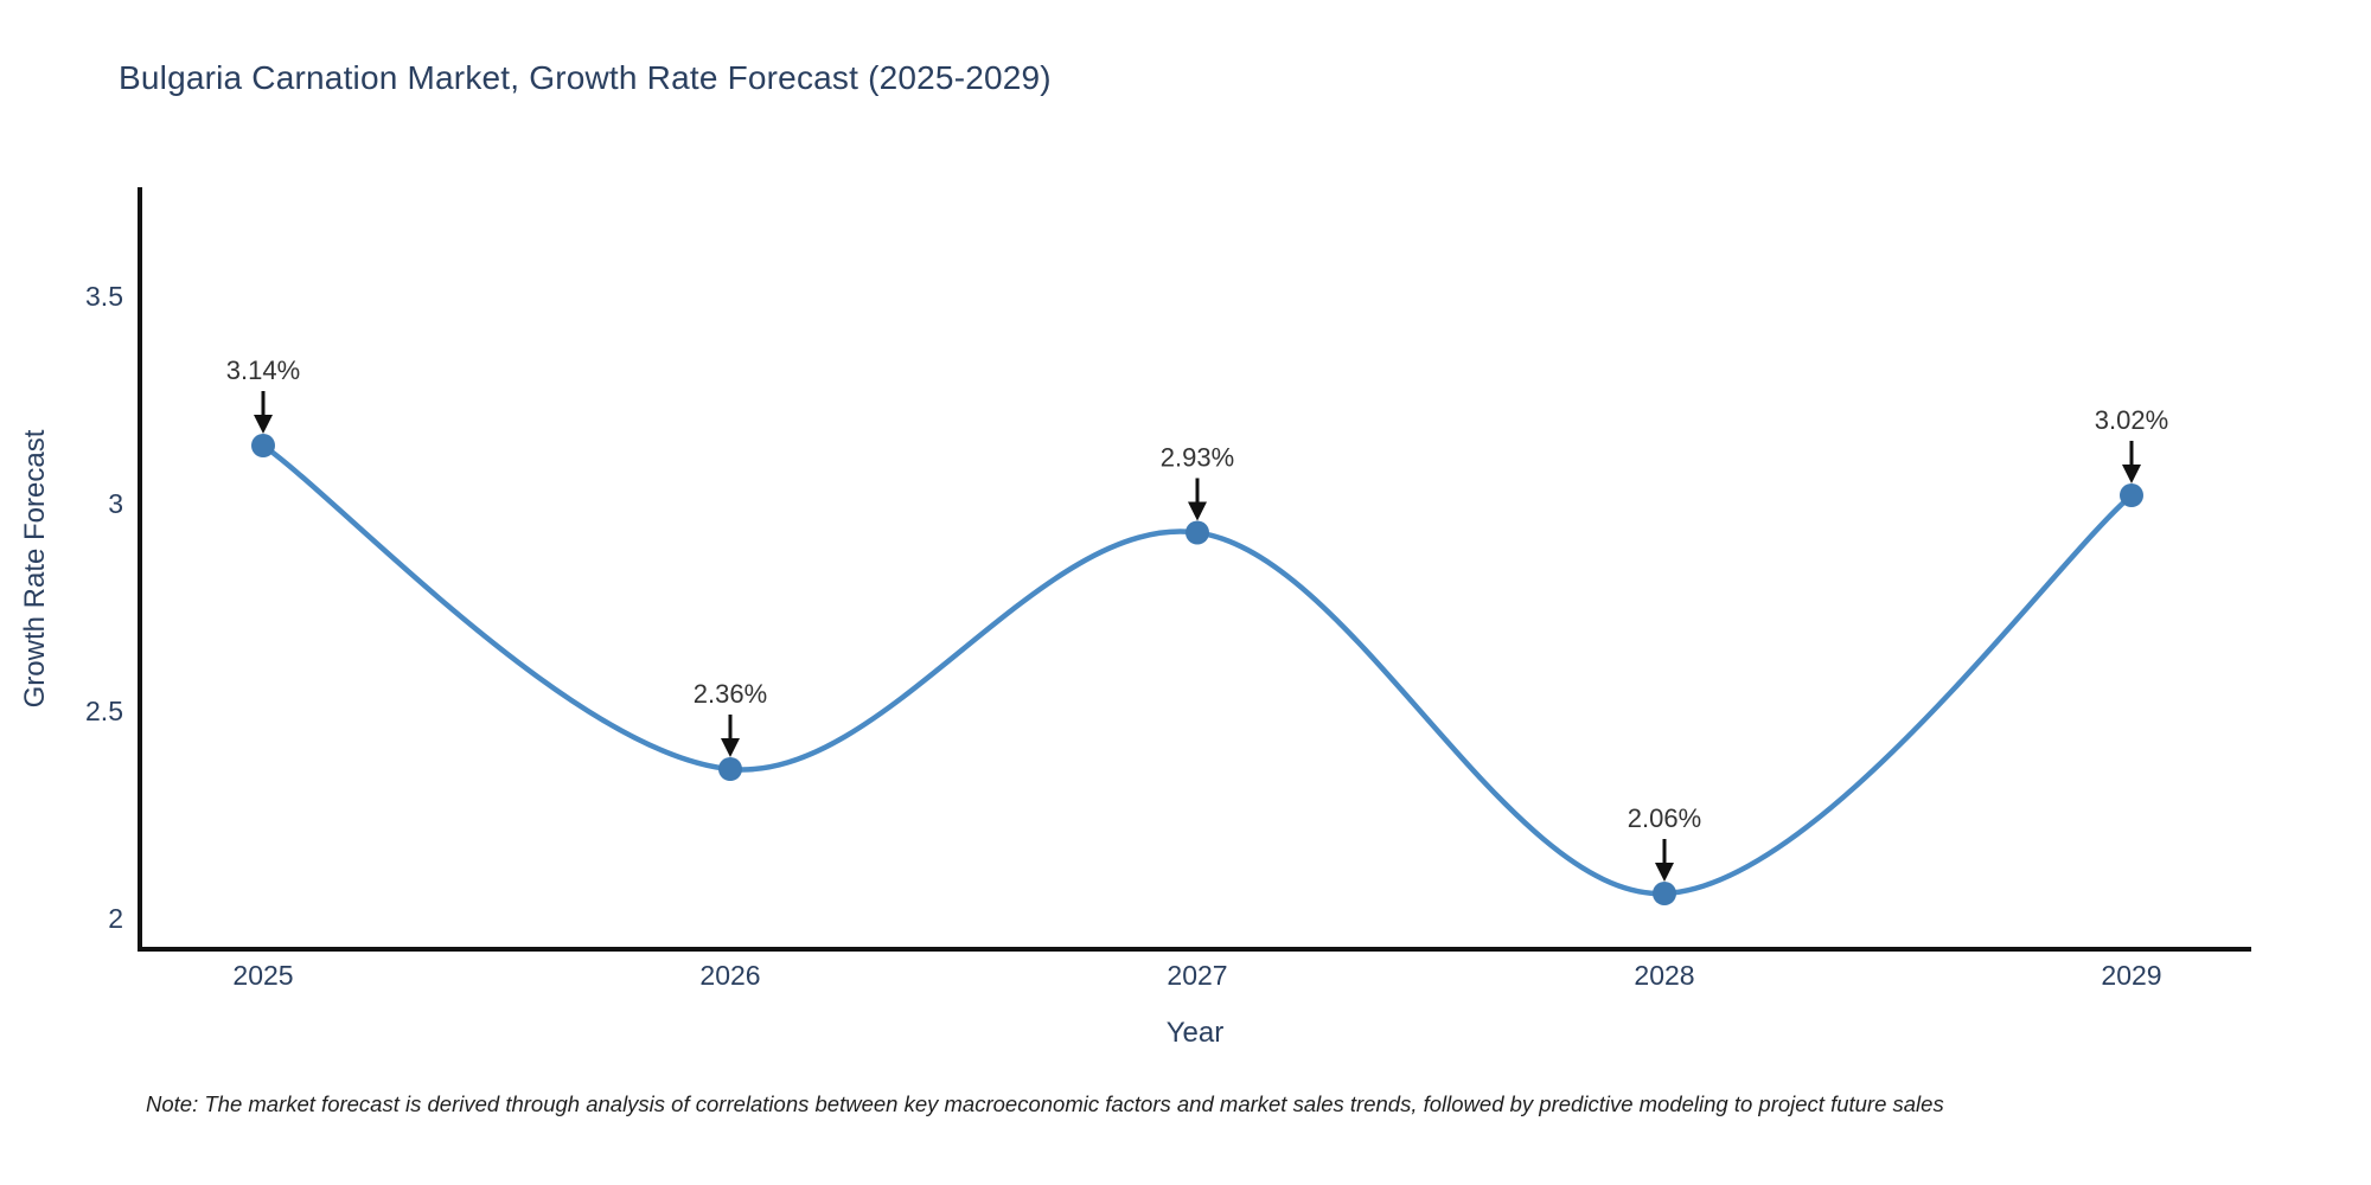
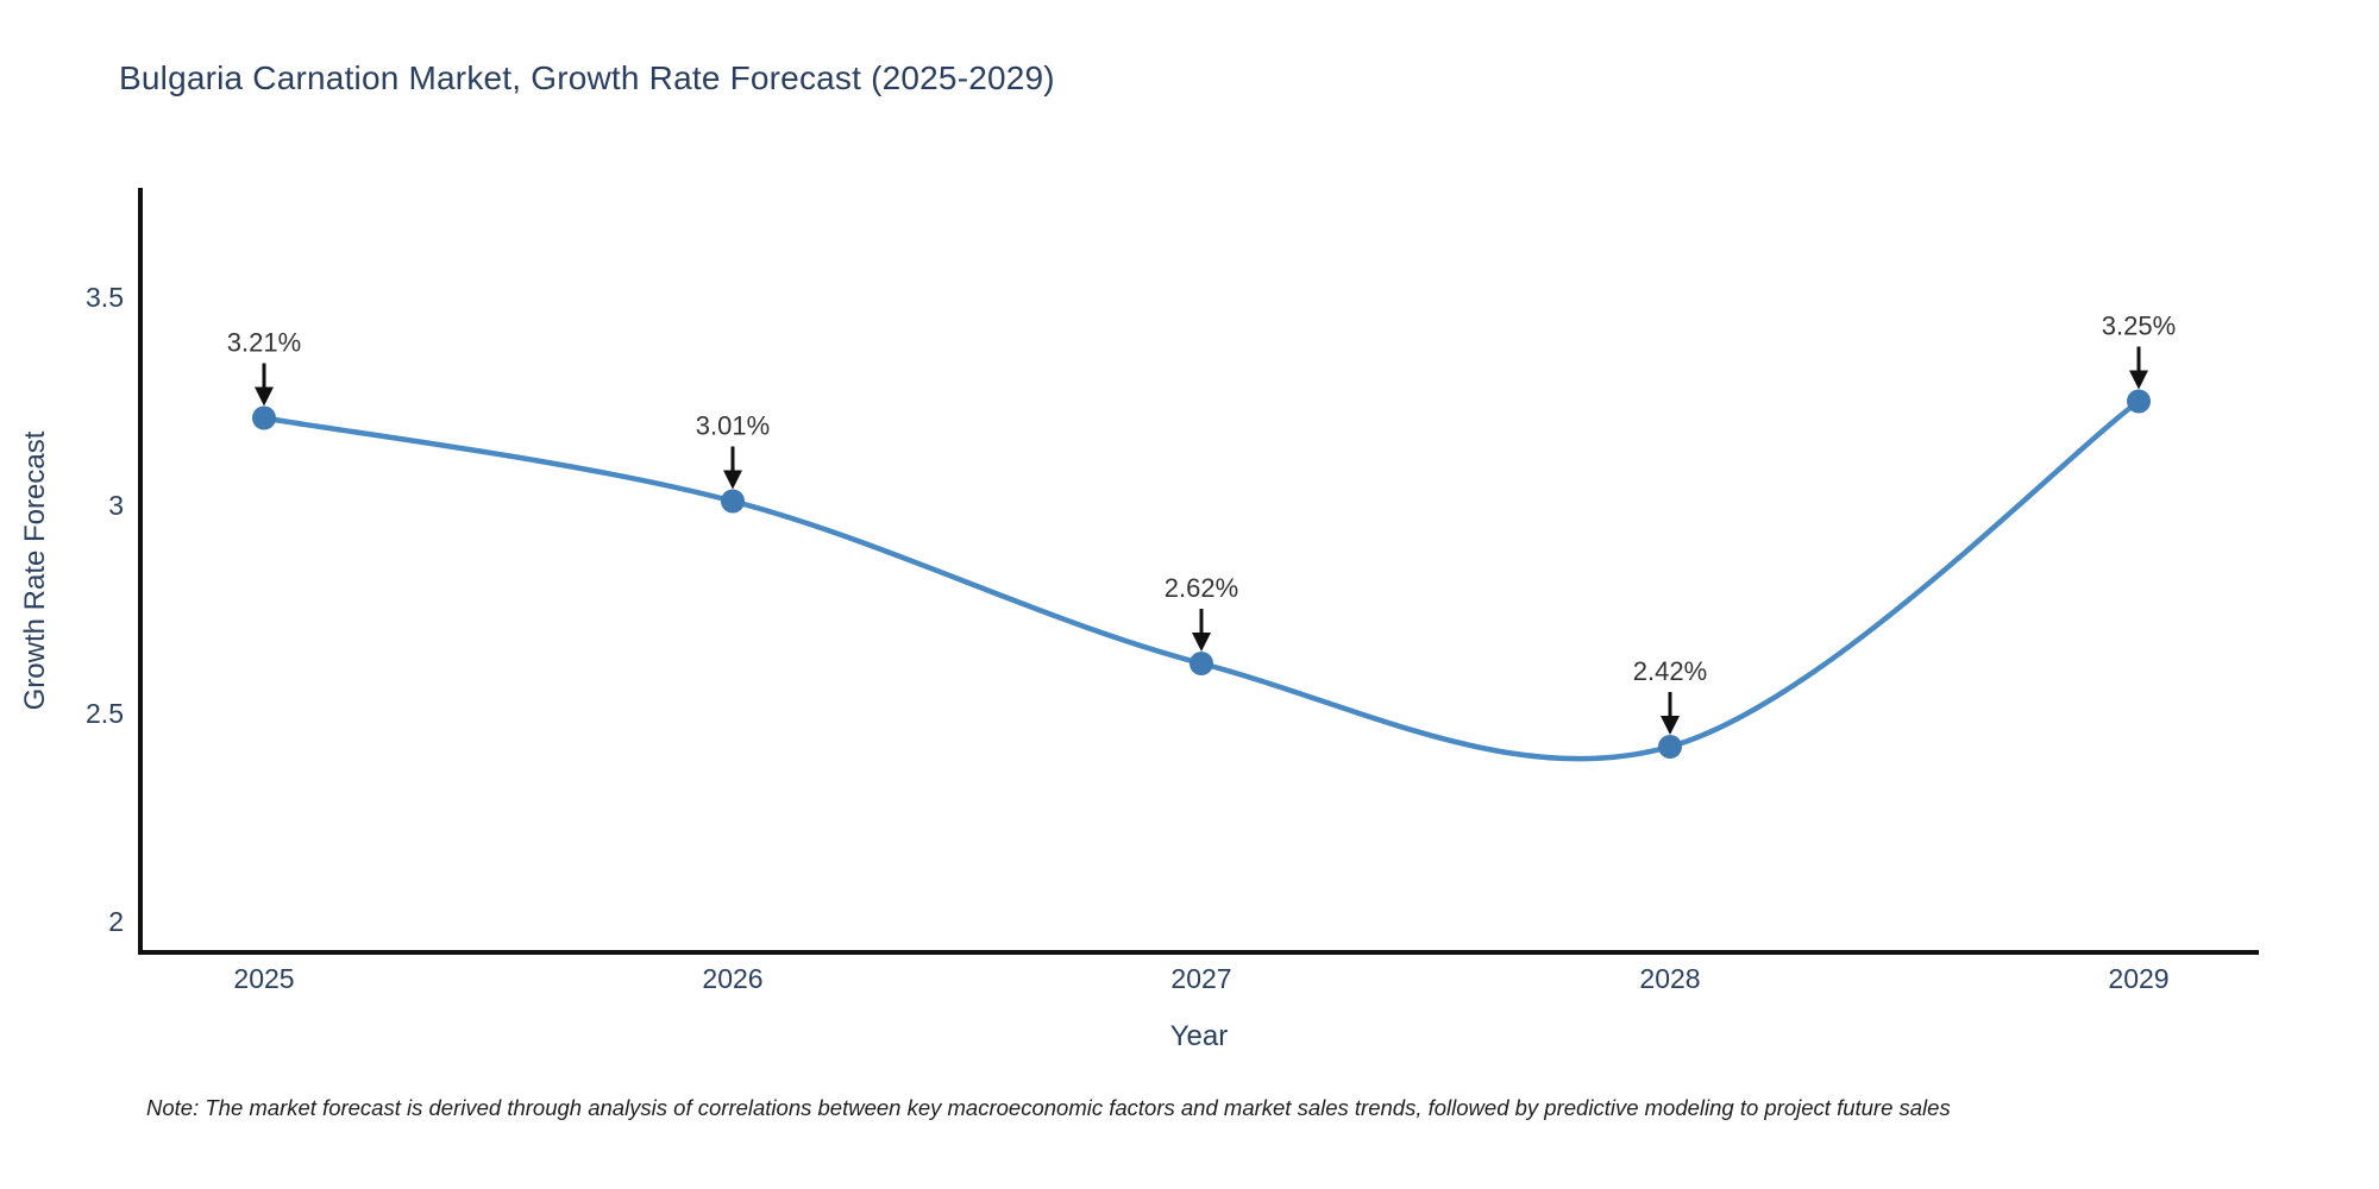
2025: 3.14% -> 3.21%
2026: 2.36% -> 3.01%
2027: 2.93% -> 2.62%
2028: 2.06% -> 2.42%
2029: 3.02% -> 3.25%
